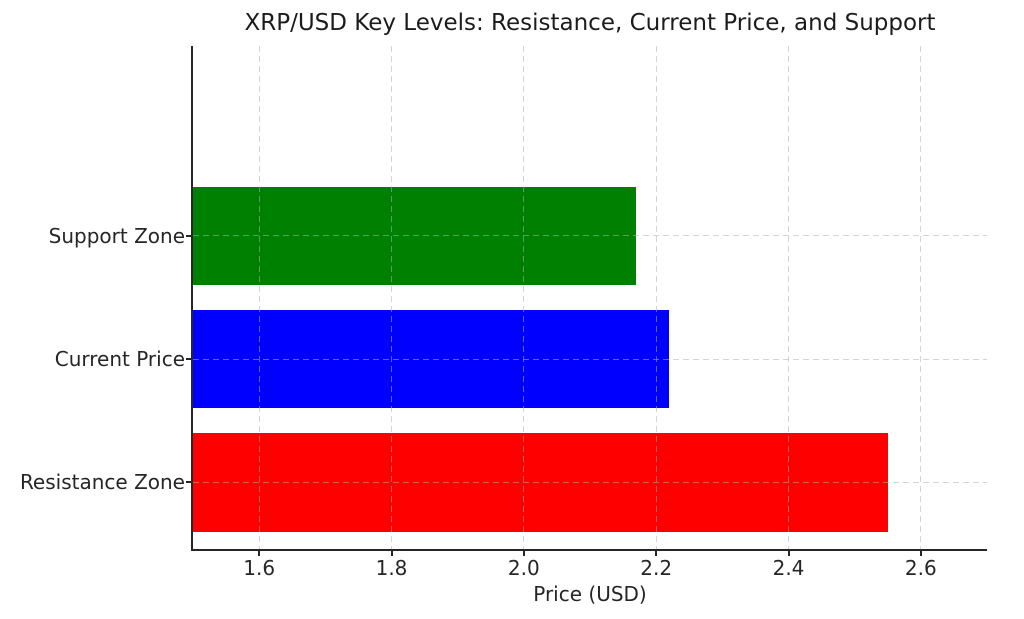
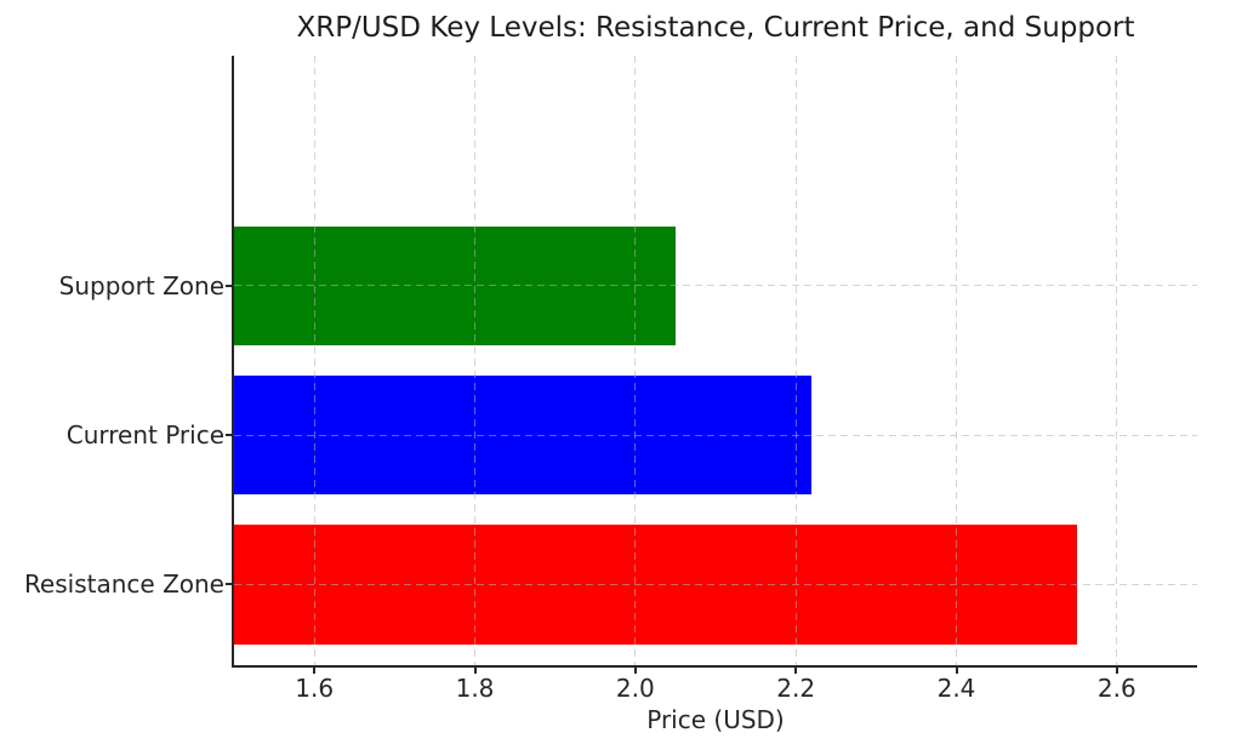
Support Zone: 2.17 -> 2.05
